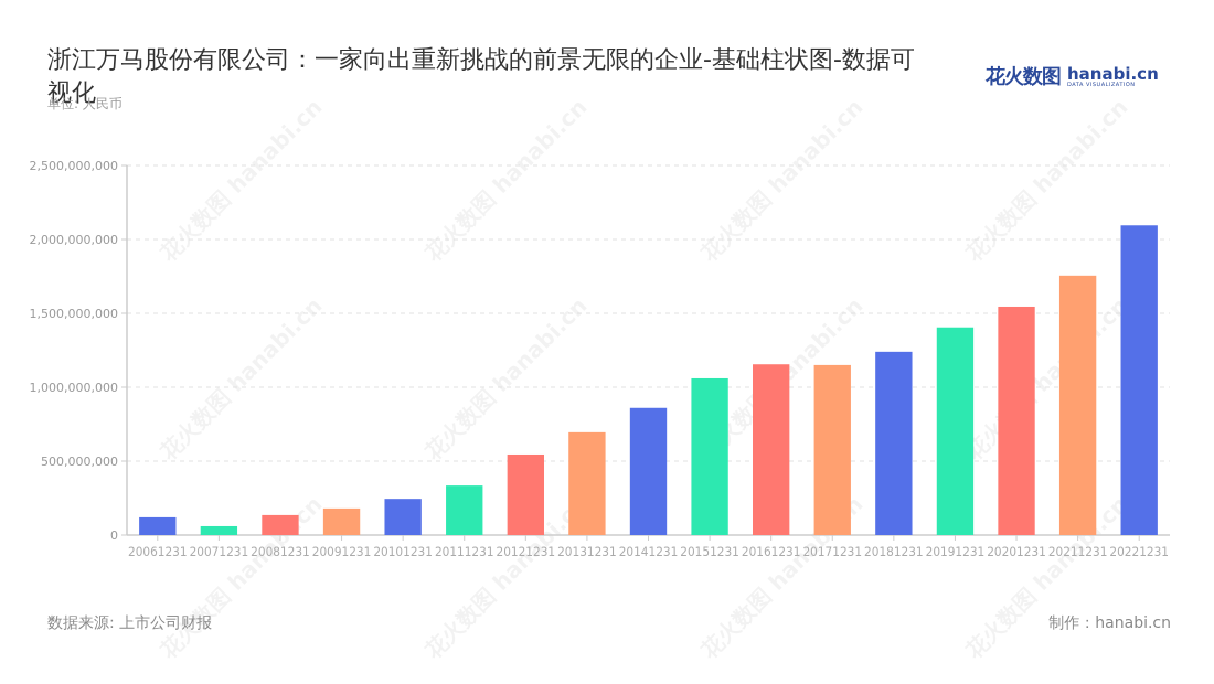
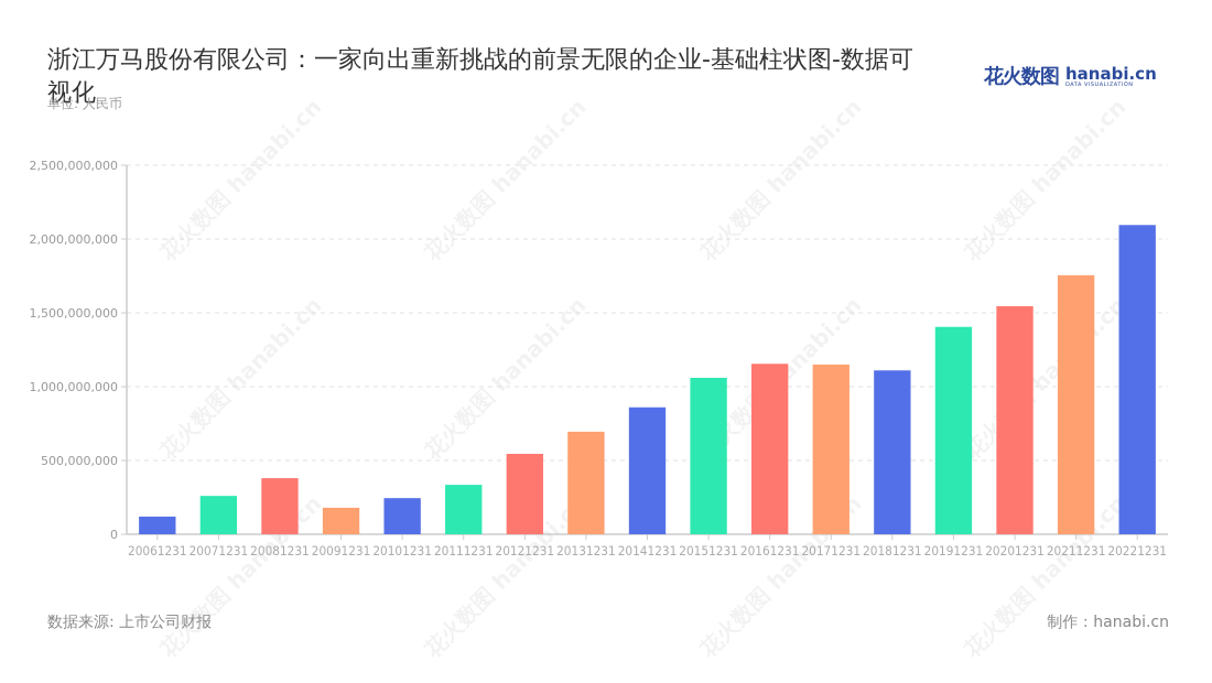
20071231: 60000000 -> 260000000
20081231: 140000000 -> 380000000
20181231: 1240000000 -> 1110000000
